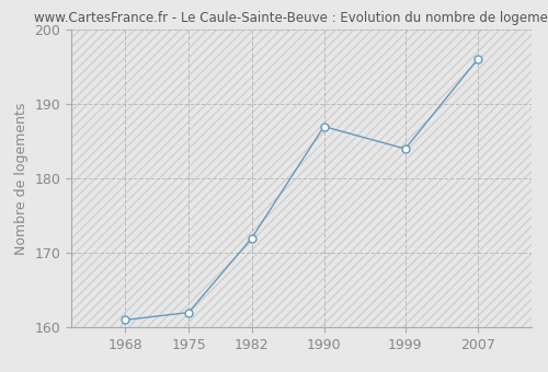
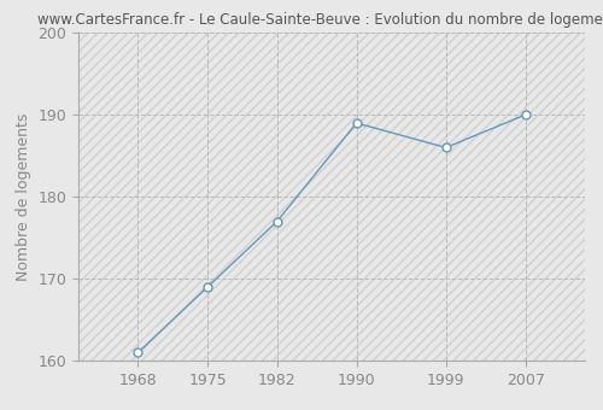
1975: 162 -> 169
1982: 172 -> 177
1990: 187 -> 189
1999: 184 -> 186
2007: 196 -> 190
